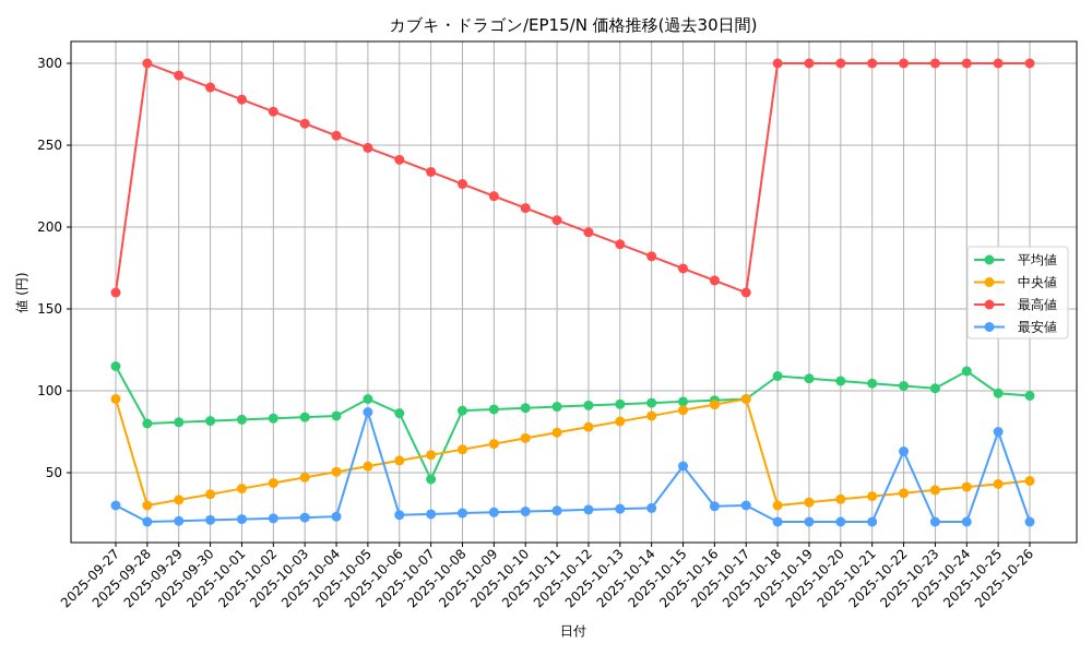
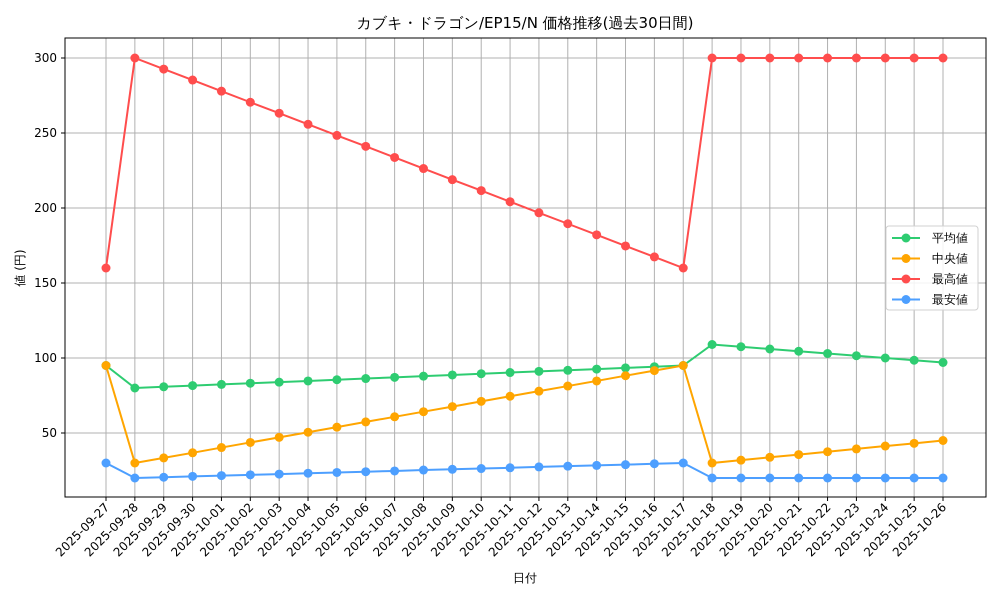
平均値/2025-09-27: 115 -> 95
平均値/2025-10-05: 95 -> 86
最安値/2025-10-05: 87 -> 24
平均値/2025-10-07: 46 -> 87
最安値/2025-10-15: 54 -> 29
最安値/2025-10-22: 63 -> 20
平均値/2025-10-24: 112 -> 100
最安値/2025-10-25: 75 -> 20
